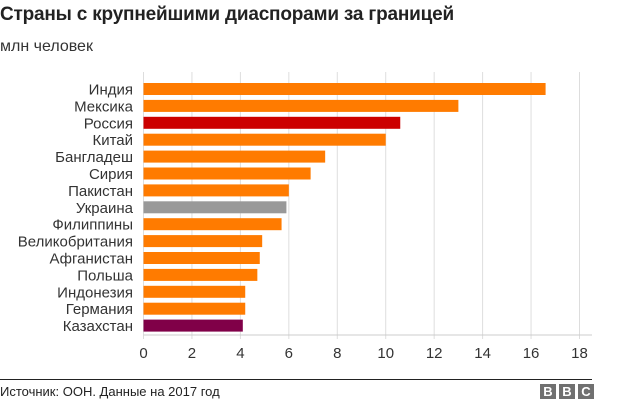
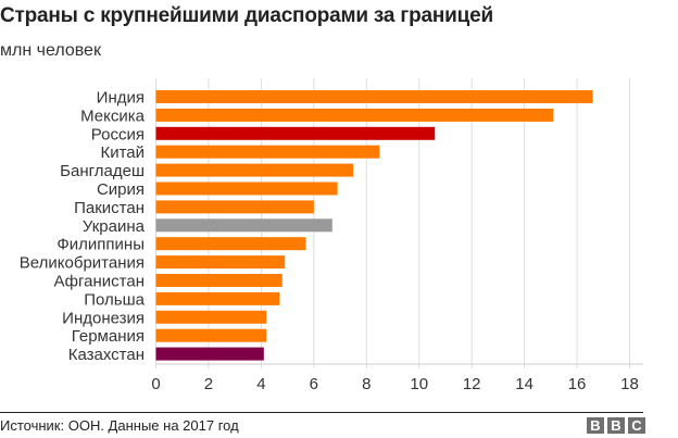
Мексика: 13.0 -> 15.1
Китай: 10.0 -> 8.5
Украина: 5.9 -> 6.7
